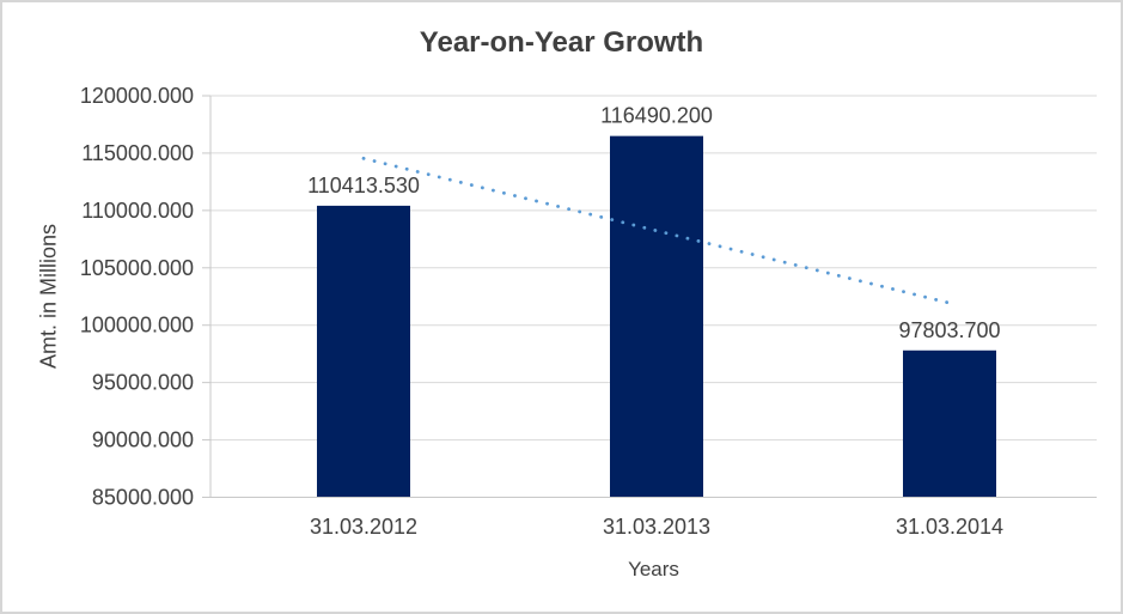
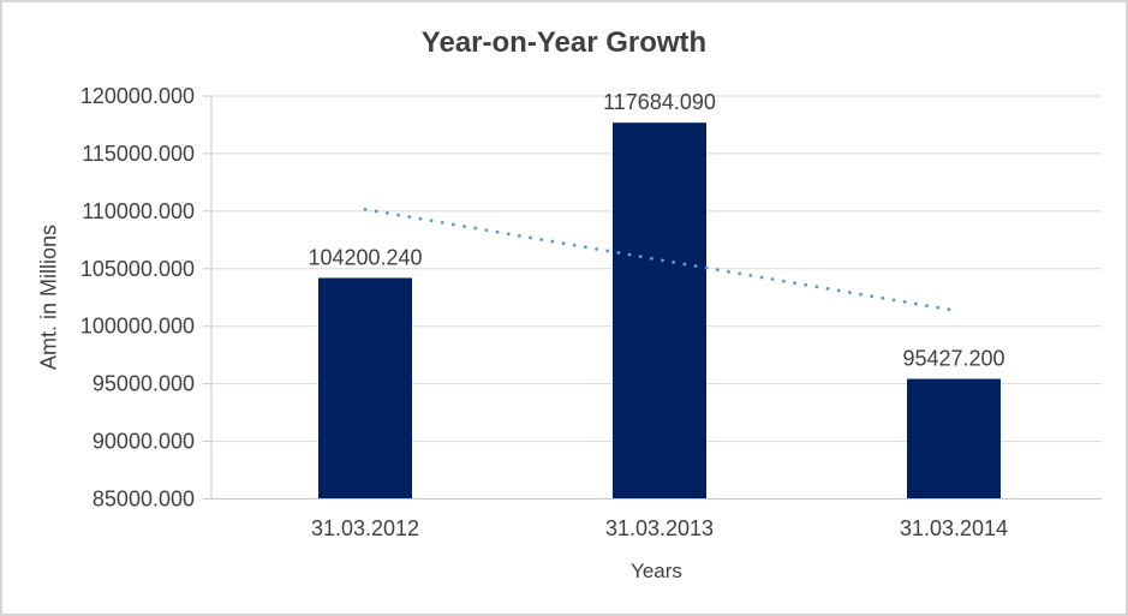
31.03.2012: 110413.530 -> 104200.240
31.03.2013: 116490.200 -> 117684.090
31.03.2014: 97803.700 -> 95427.200
